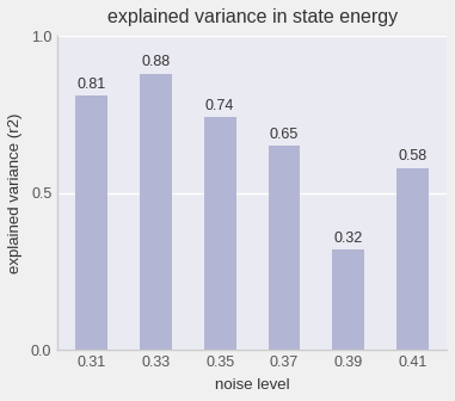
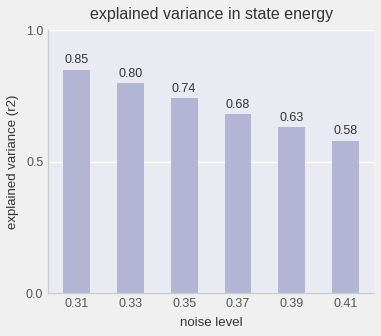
0.31: 0.81 -> 0.85
0.33: 0.88 -> 0.80
0.37: 0.65 -> 0.68
0.39: 0.32 -> 0.63
